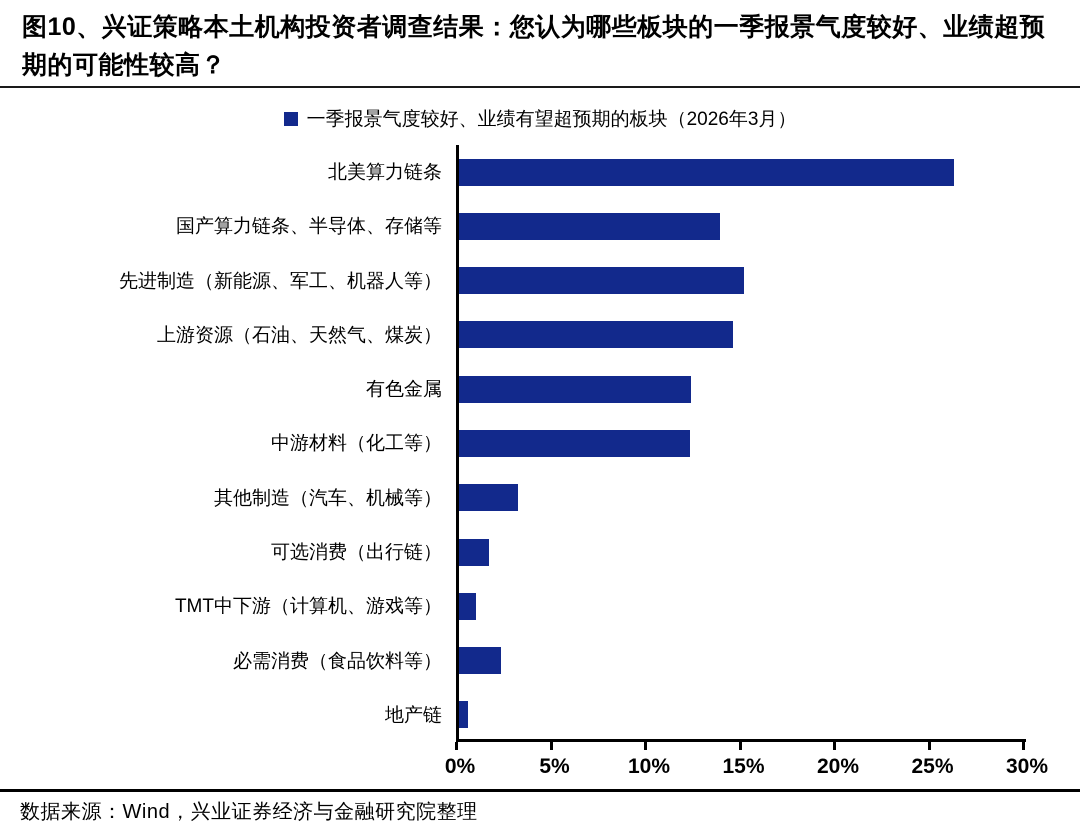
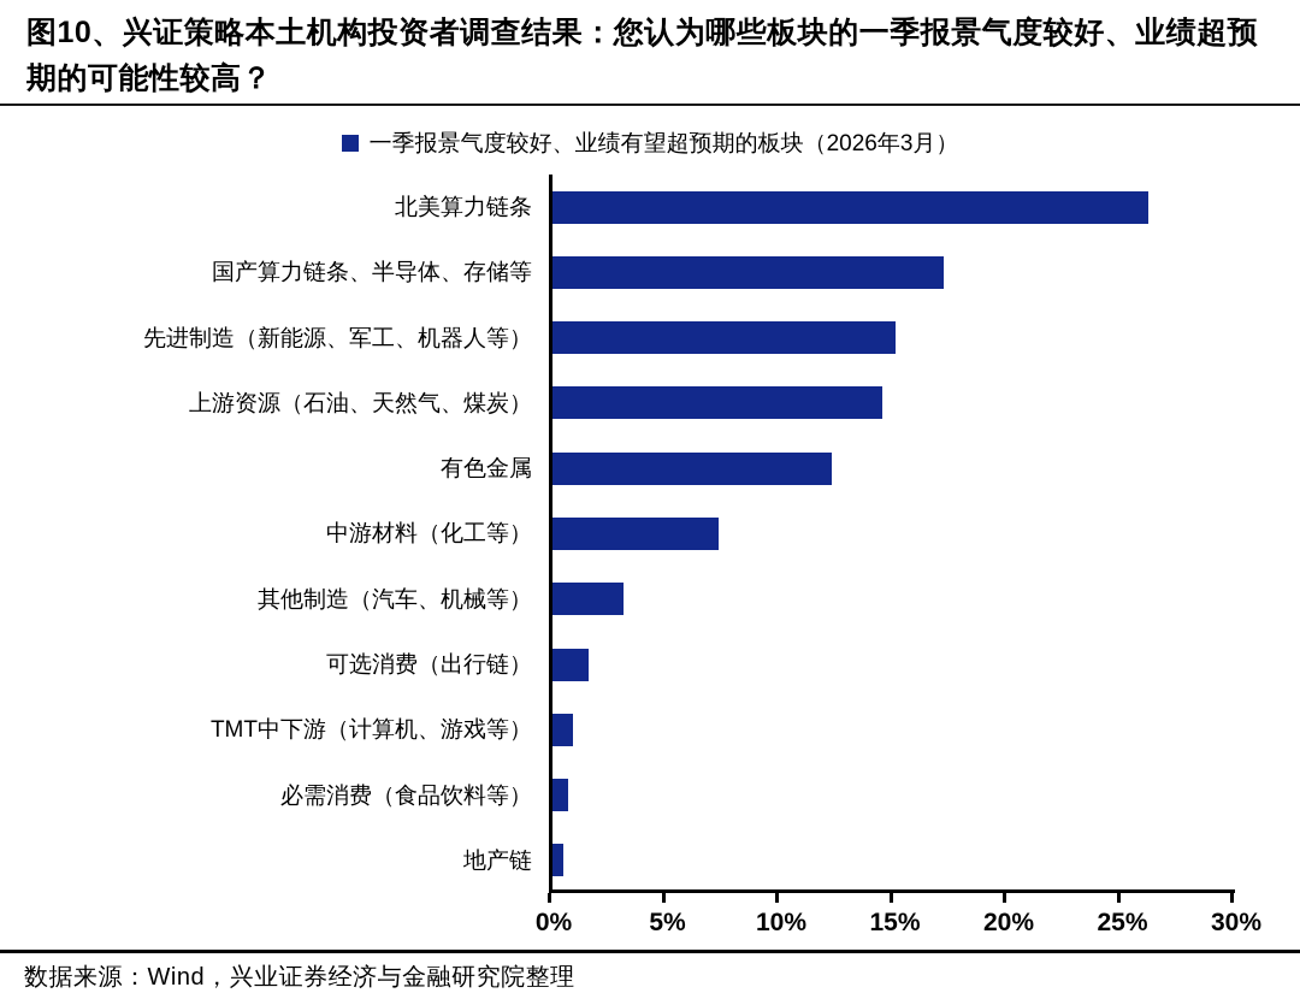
国产算力链条、半导体、存储等: 13.8% -> 17.2%
中游材料（化工等）: 12.2% -> 7.3%
必需消费（食品饮料等）: 2.2% -> 0.7%
